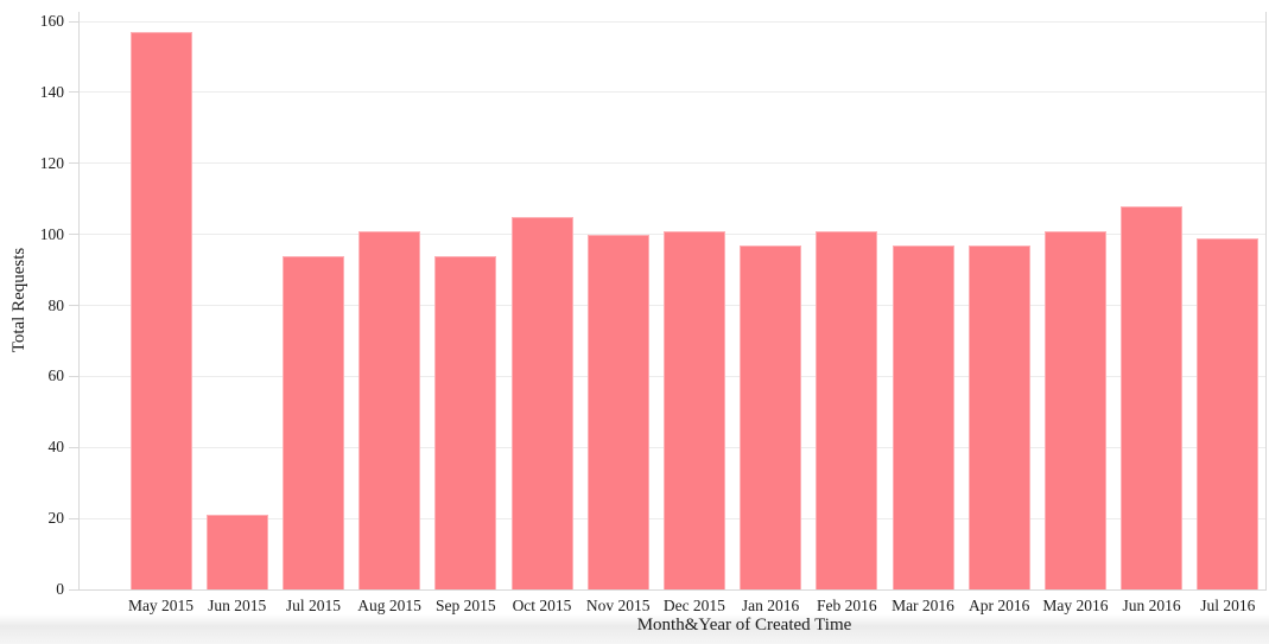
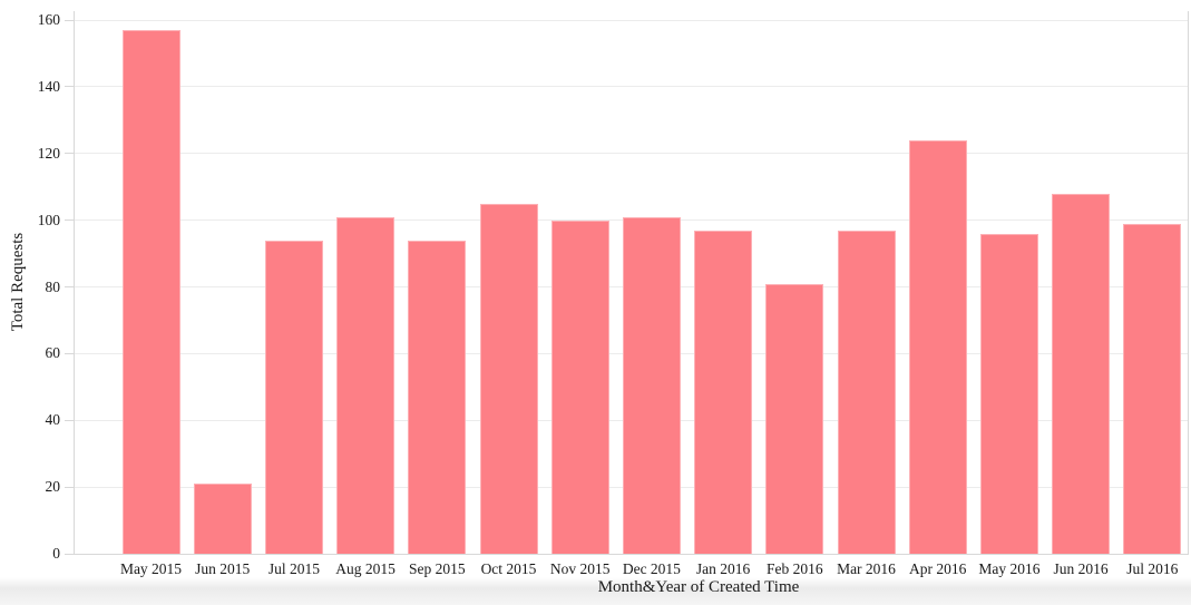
Feb 2016: 101 -> 81
Apr 2016: 97 -> 124
May 2016: 101 -> 96
